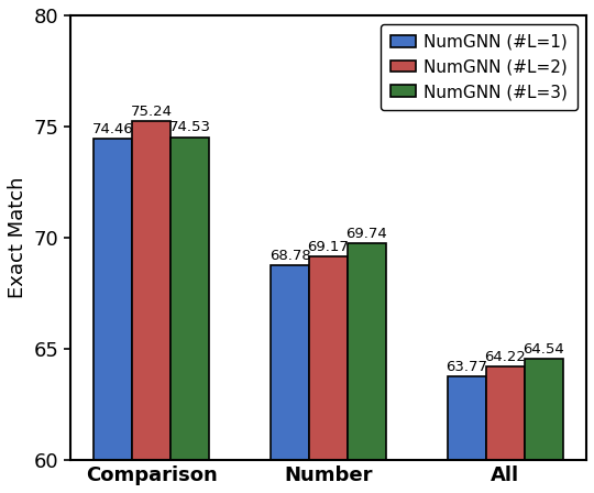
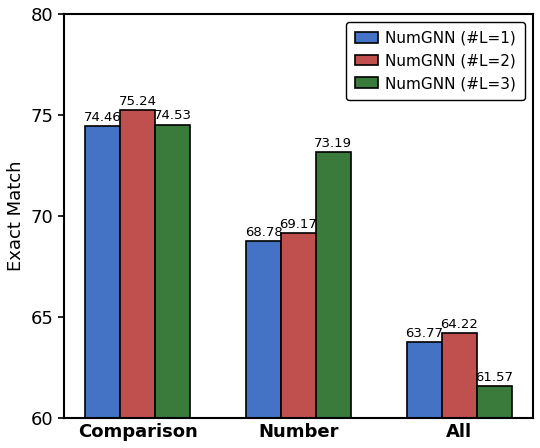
NumGNN (#L=3)/Number: 69.74 -> 73.19
NumGNN (#L=3)/All: 64.54 -> 61.57
